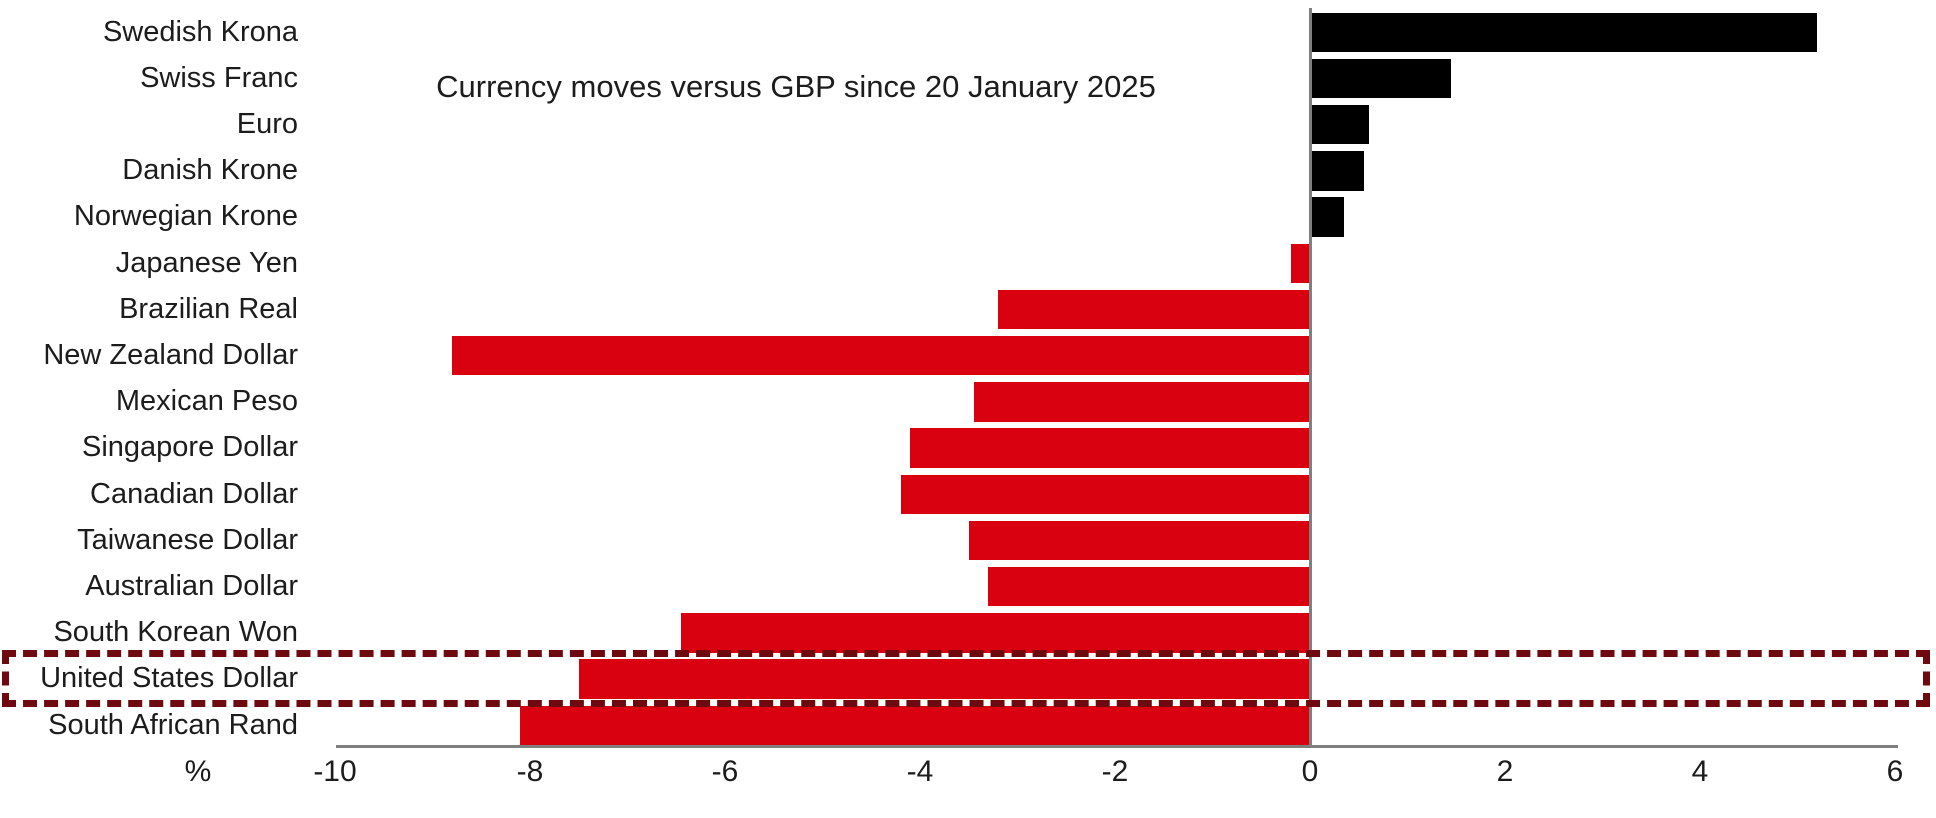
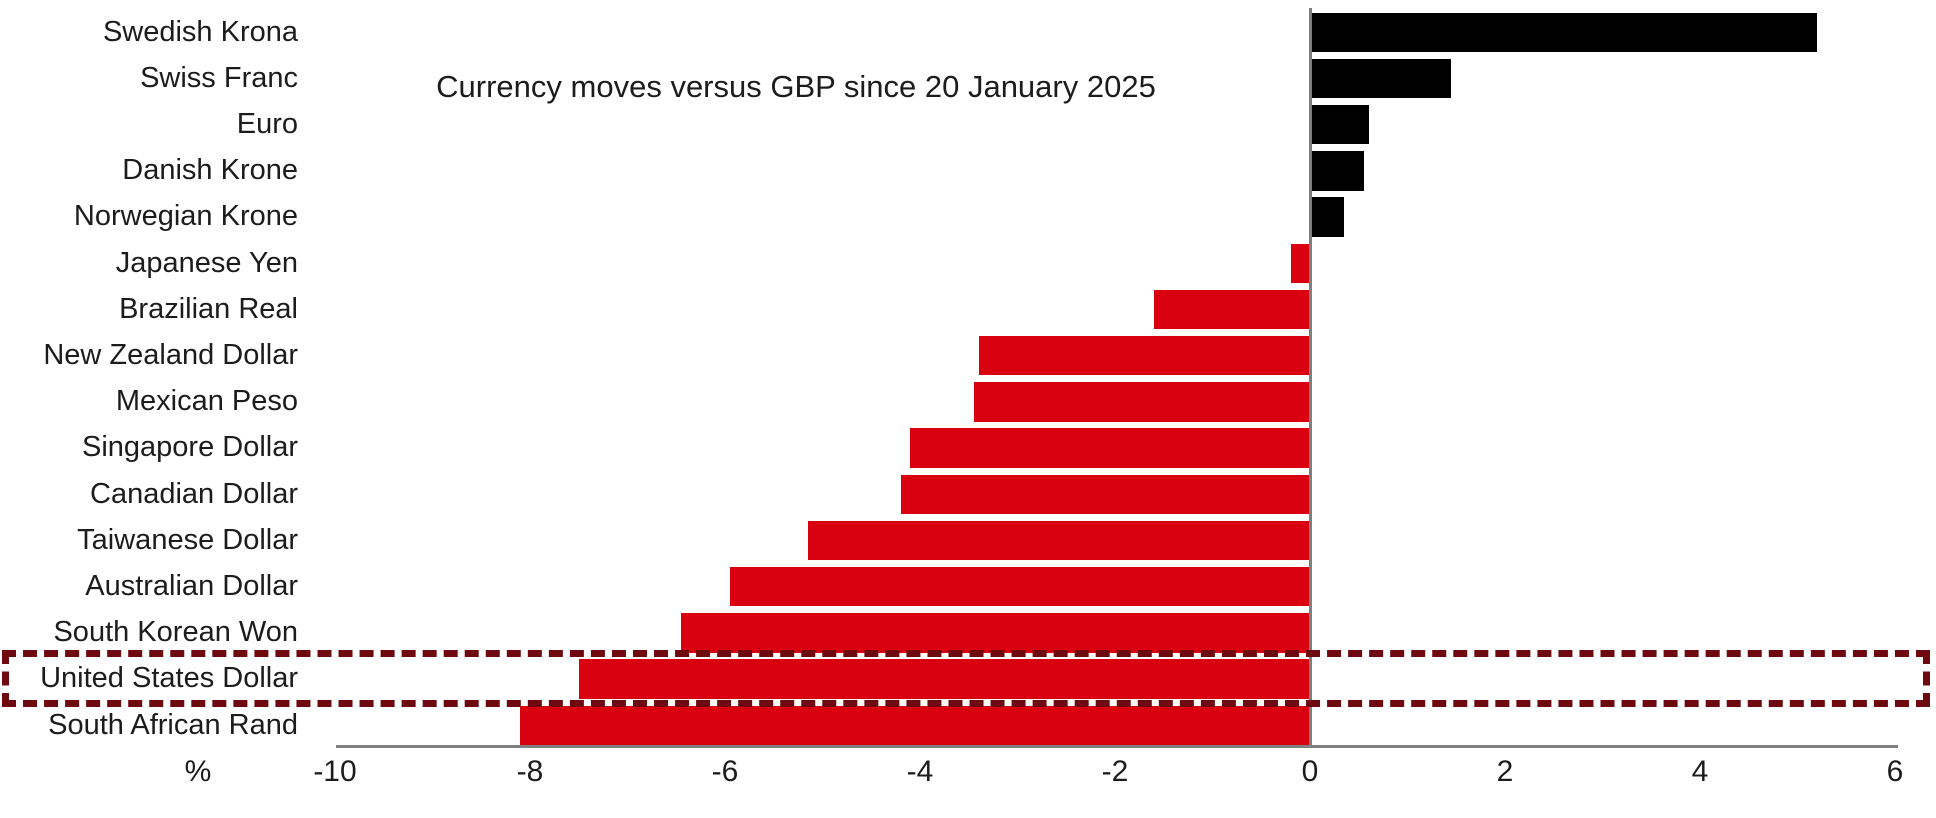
Brazilian Real: -3.2 -> -1.6
New Zealand Dollar: -8.8 -> -3.4
Taiwanese Dollar: -3.5 -> -5.2
Australian Dollar: -3.3 -> -6.0
